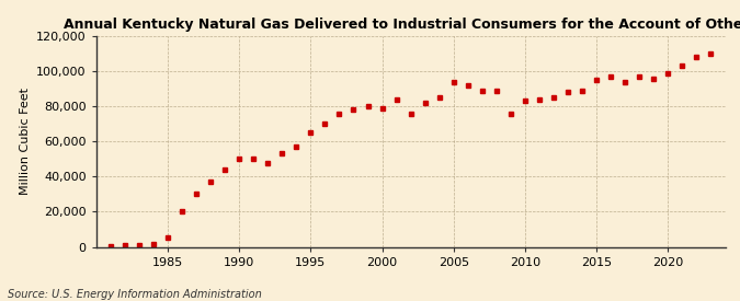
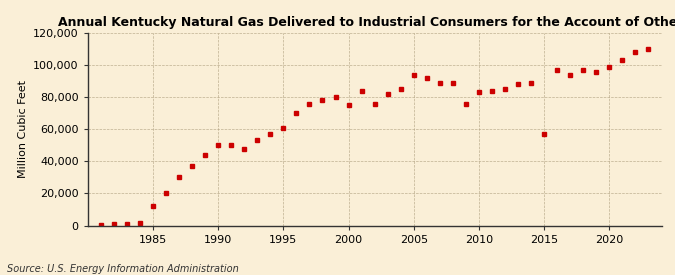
1985: 5,000 -> 12,000
1995: 65,000 -> 61,000
2000: 79,000 -> 75,000
2015: 95,000 -> 57,000
